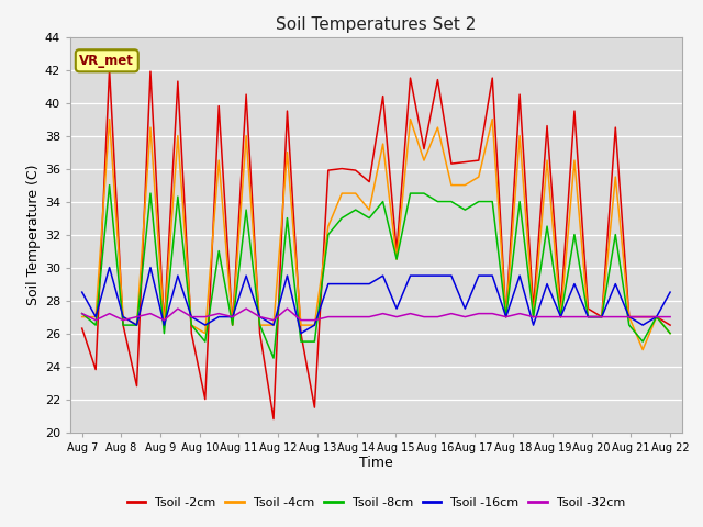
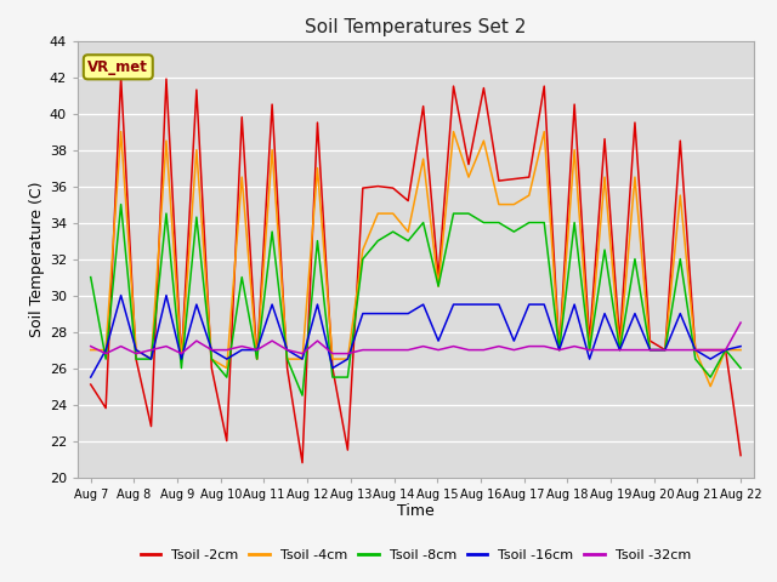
Tsoil -2cm/Aug 7: 26.3 -> 25.1
Tsoil -8cm/Aug 7: 27.2 -> 31.0
Tsoil -16cm/Aug 7: 28.5 -> 25.5
Tsoil -2cm/Aug 22: 26.5 -> 21.2
Tsoil -4cm/Aug 22: 26.0 -> 27.0
Tsoil -16cm/Aug 22: 28.5 -> 27.2
Tsoil -32cm/Aug 22: 27.0 -> 28.5
